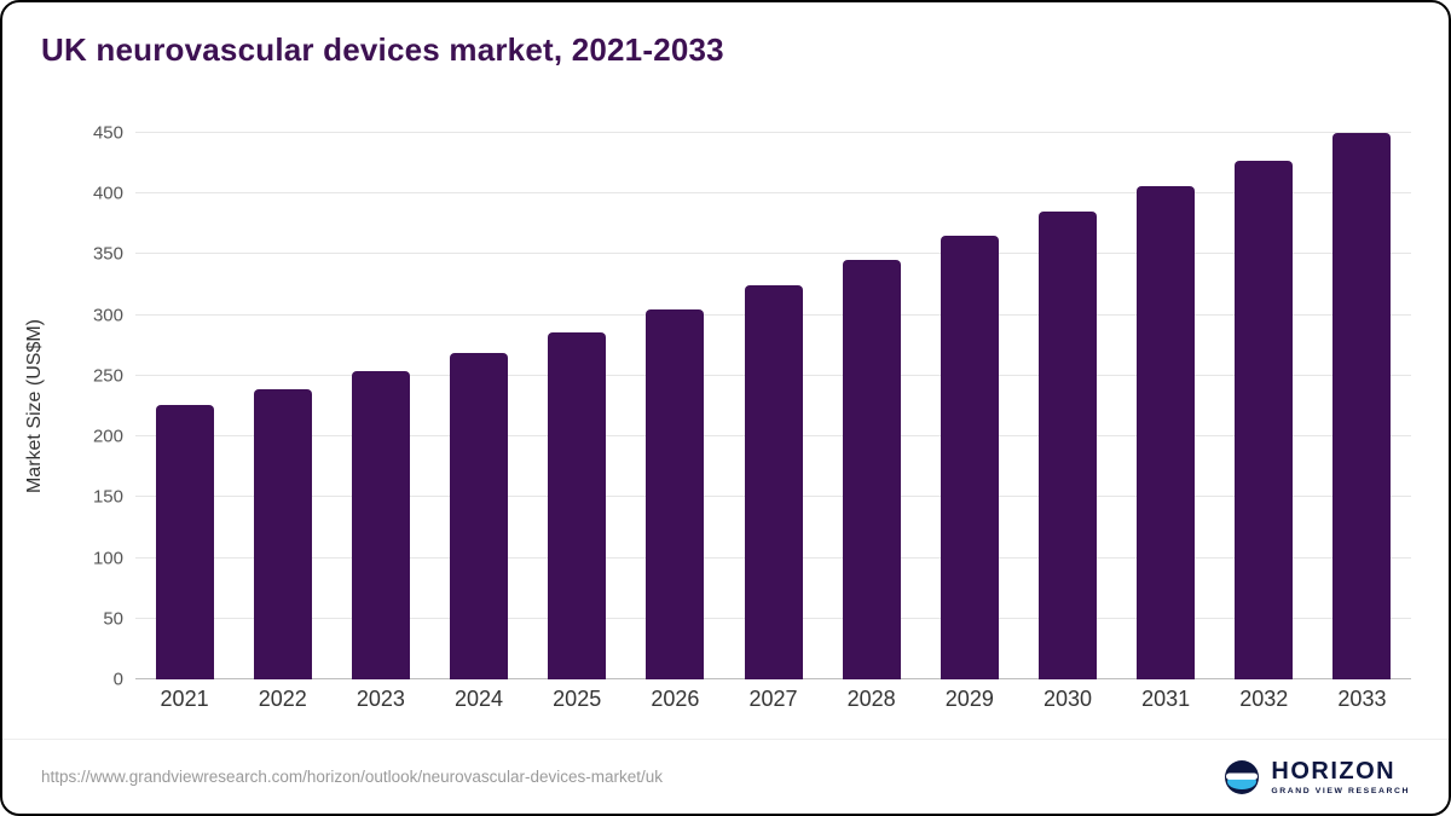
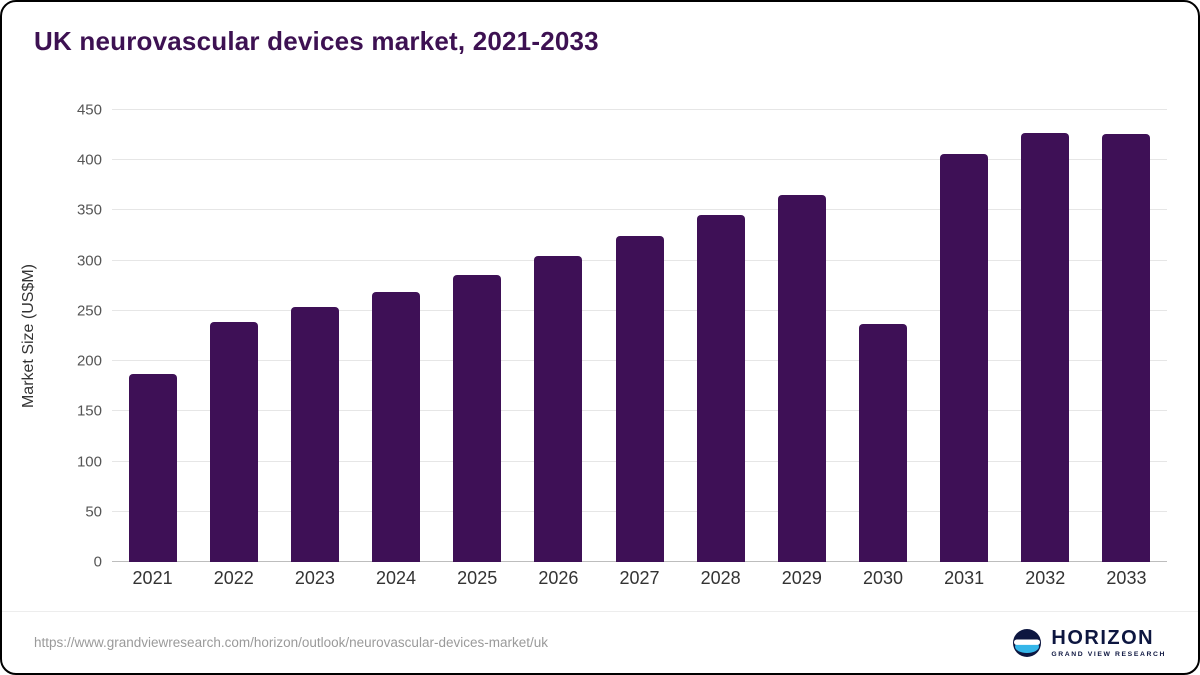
2021: 226 -> 187
2030: 385 -> 237
2033: 450 -> 426
